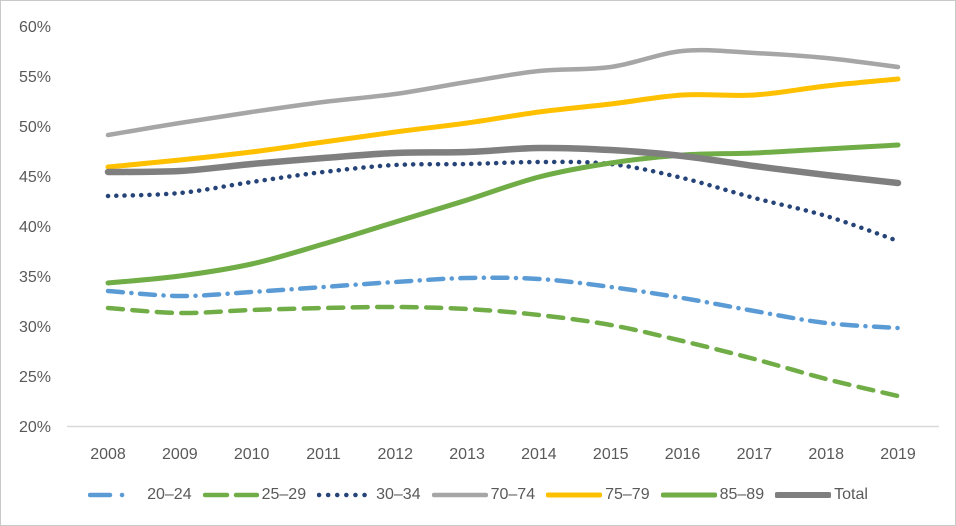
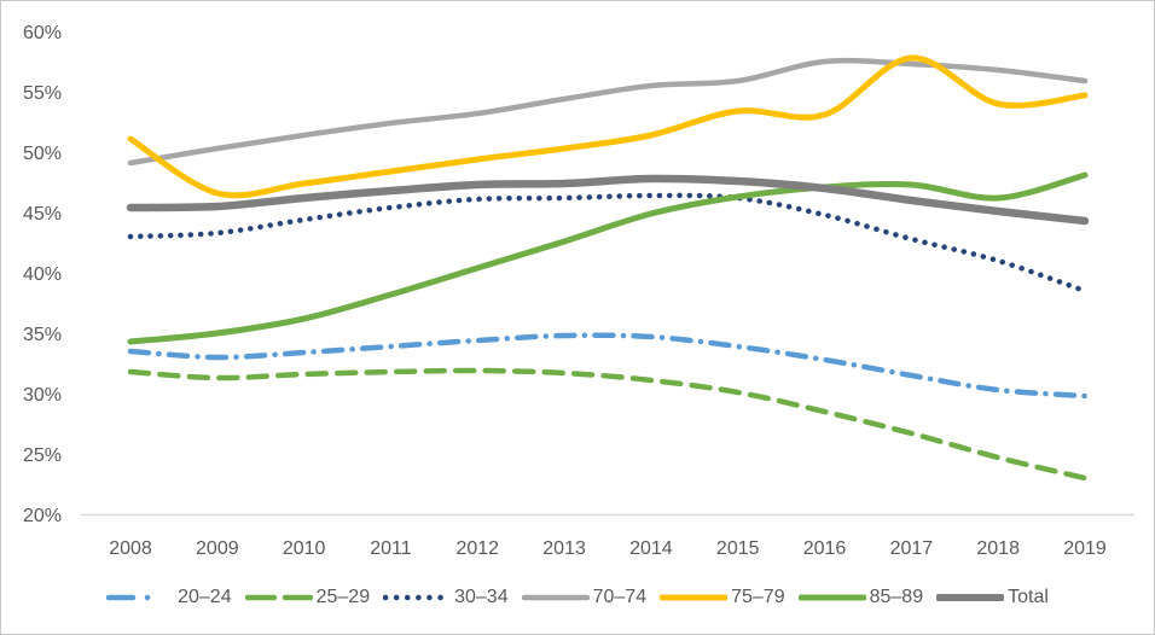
75–79/2008: 45.9% -> 51.1%
75–79/2015: 52.2% -> 53.4%
75–79/2017: 53.1% -> 57.8%
85–89/2018: 47.7% -> 46.2%
